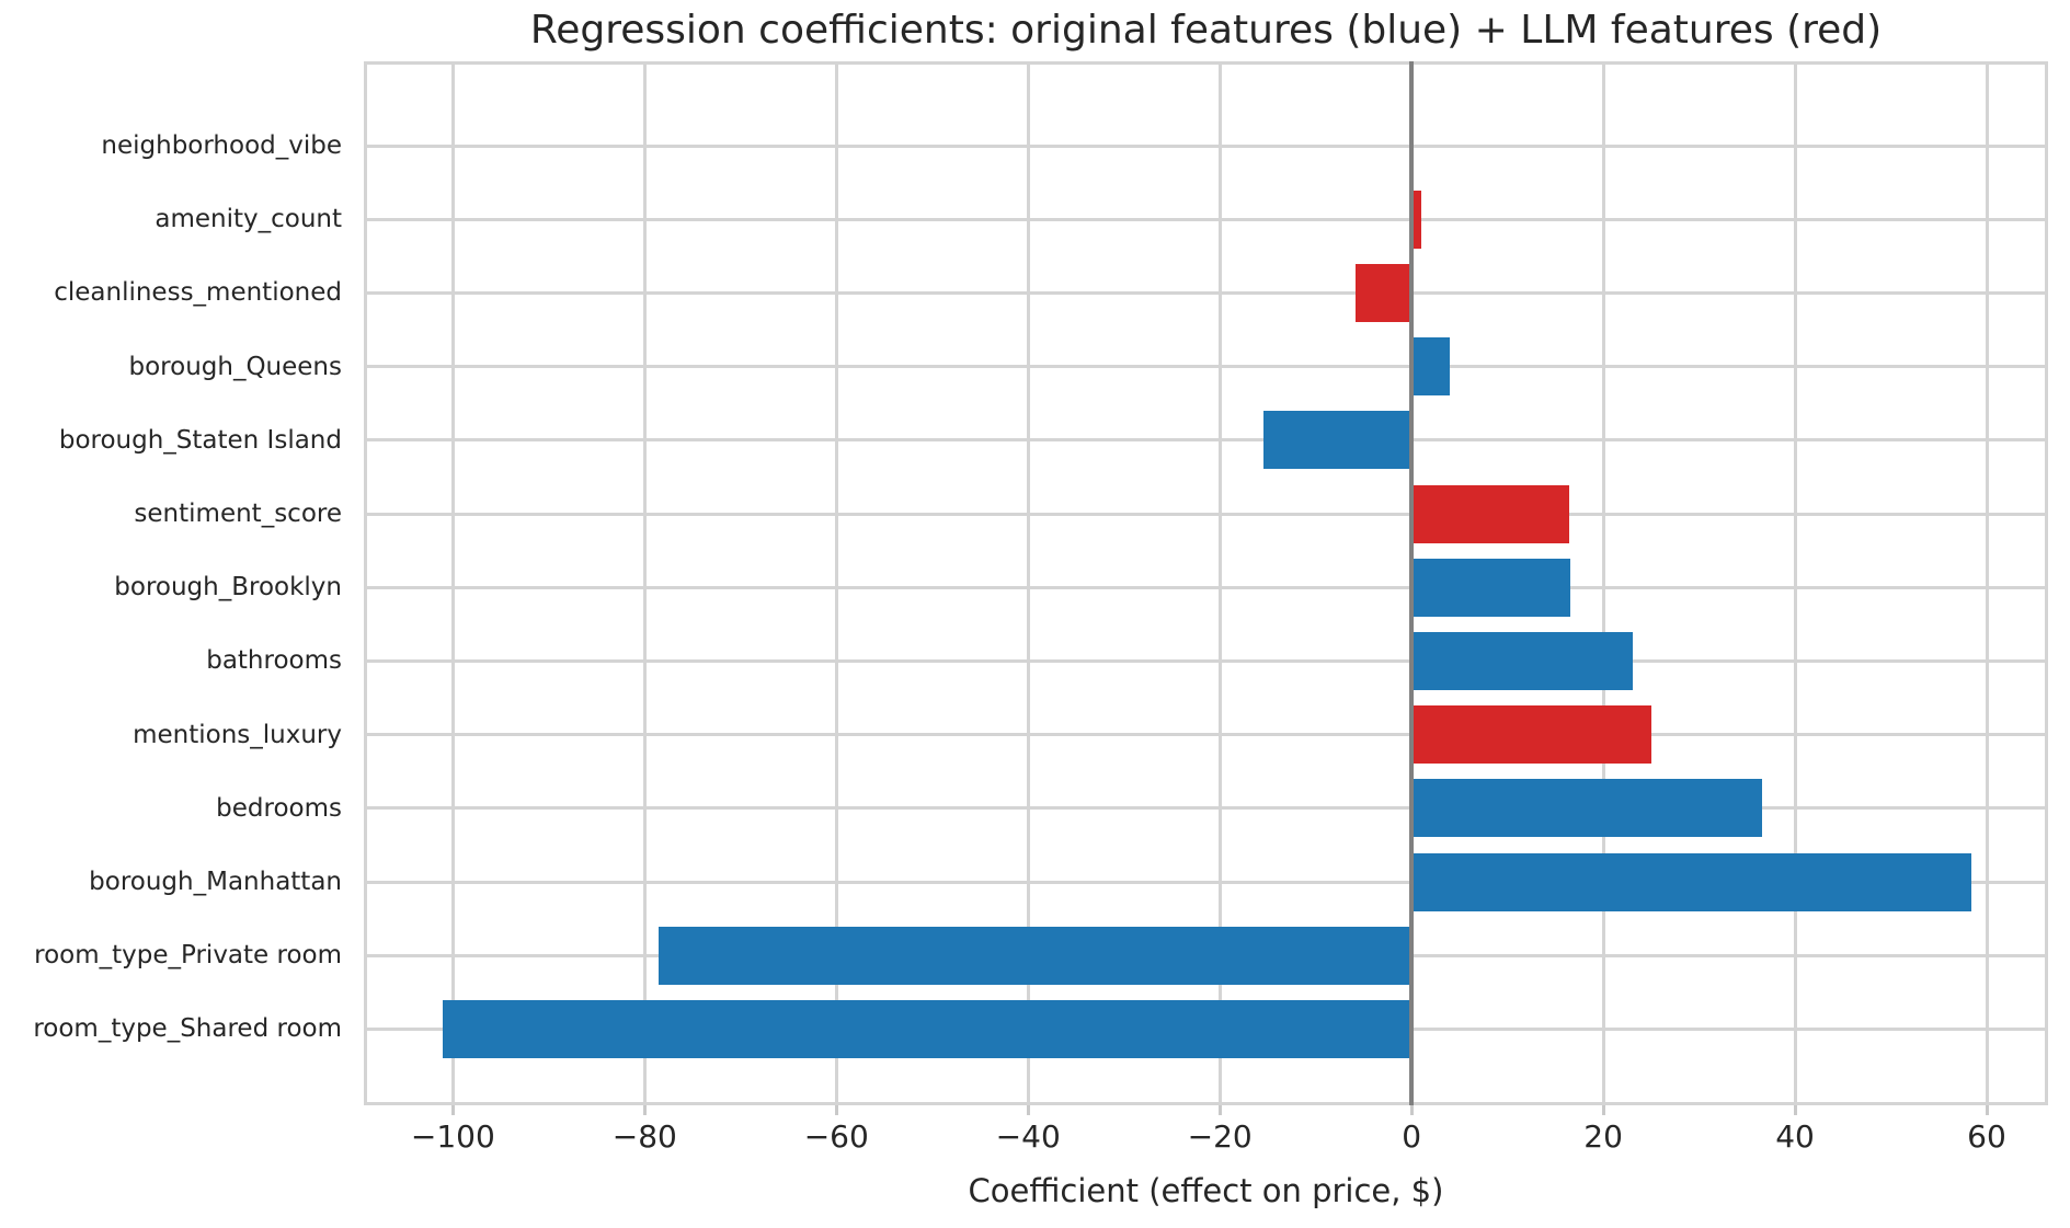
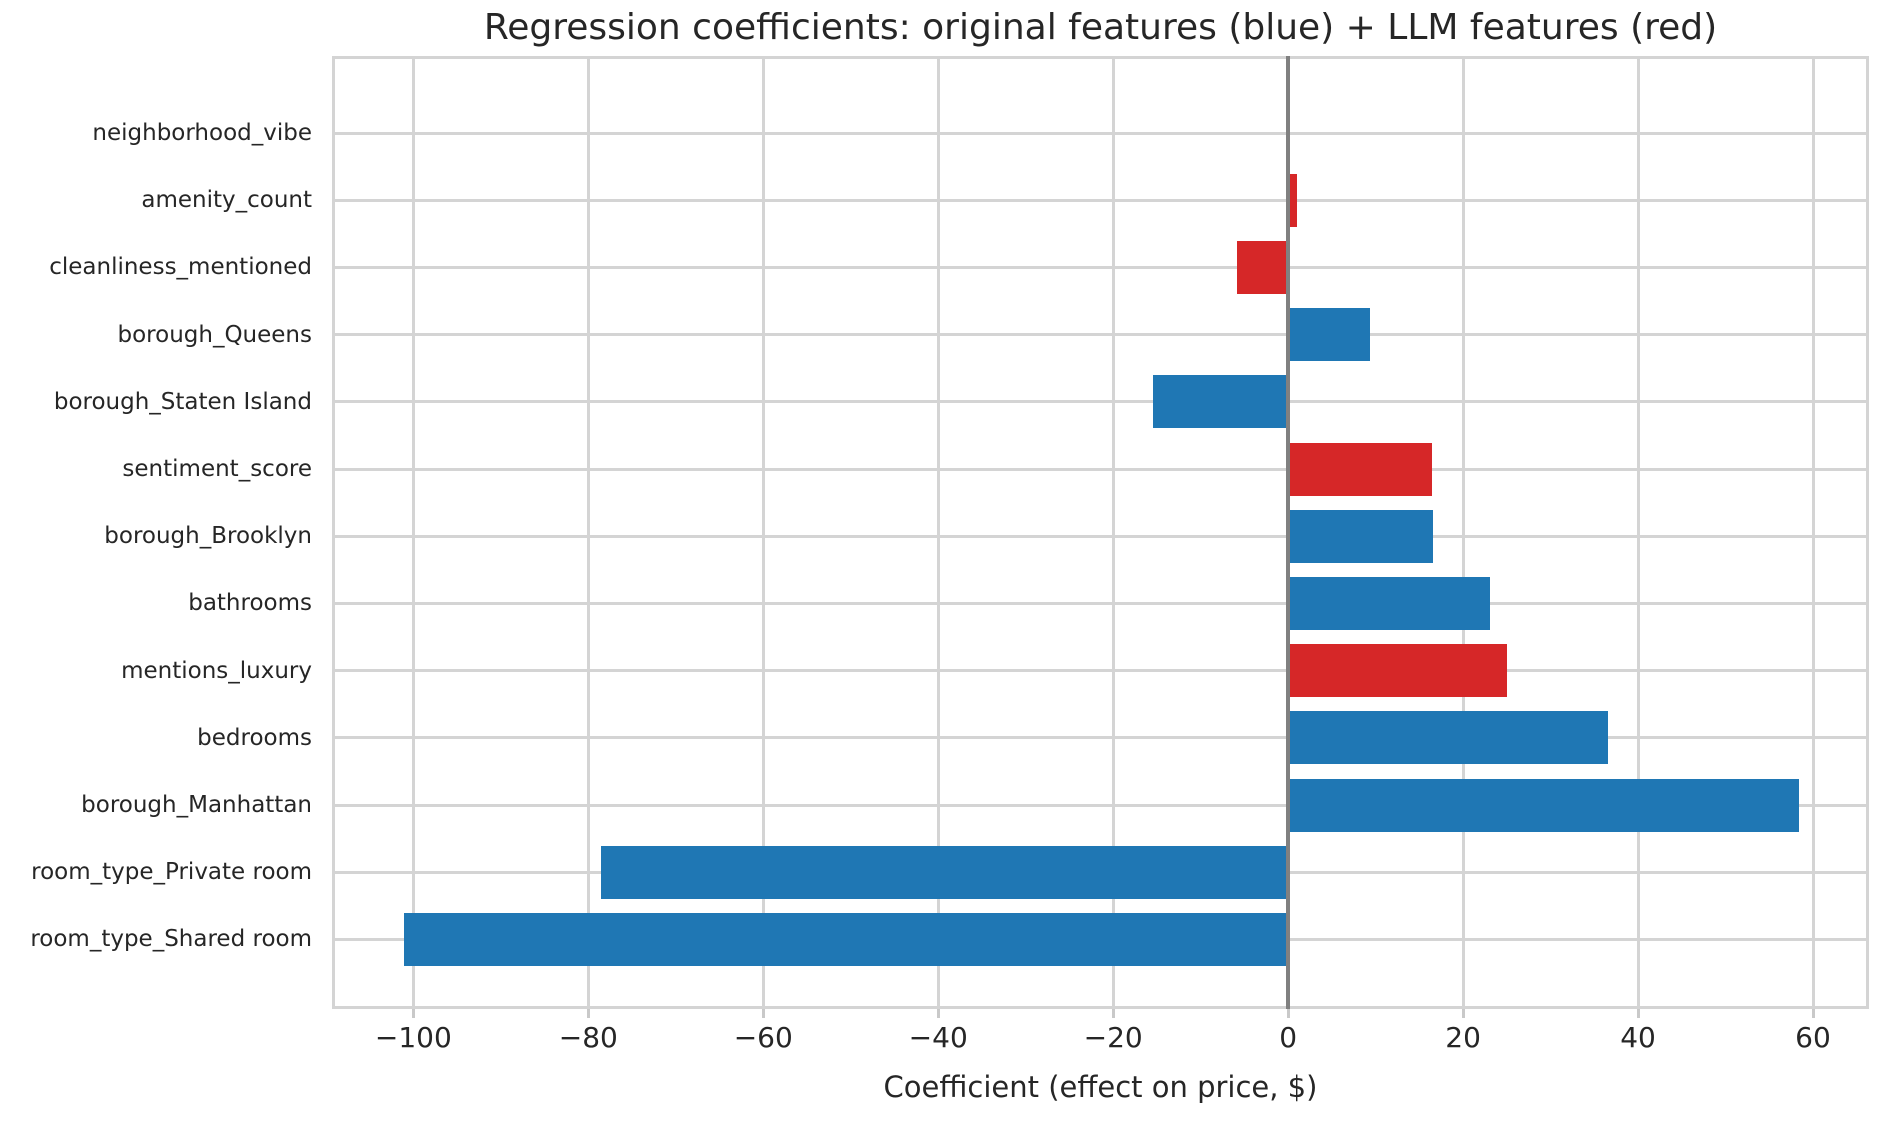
borough_Queens: 4 -> 9
